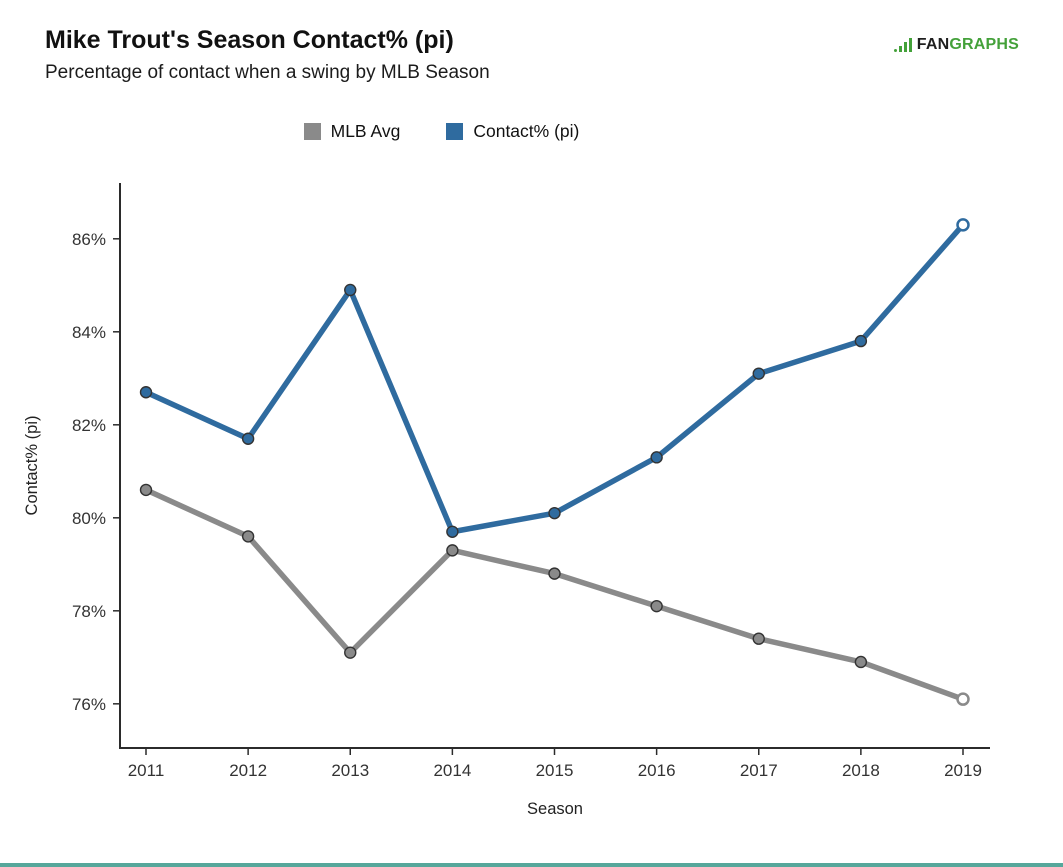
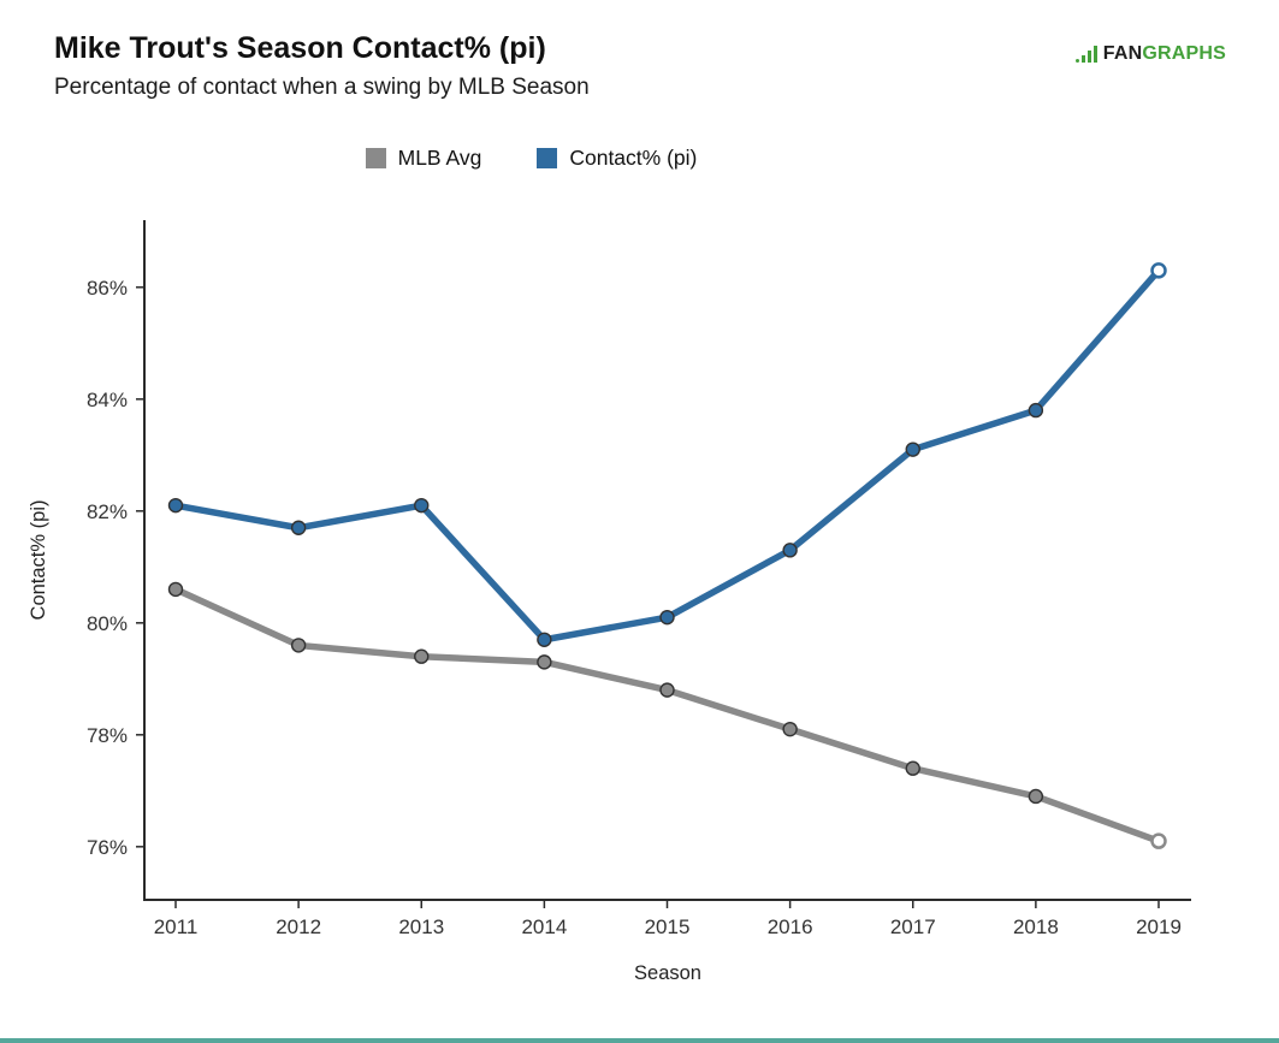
Contact% (pi)/2011: 82.7% -> 82.1%
MLB Avg/2013: 77.1% -> 79.4%
Contact% (pi)/2013: 84.9% -> 82.1%
